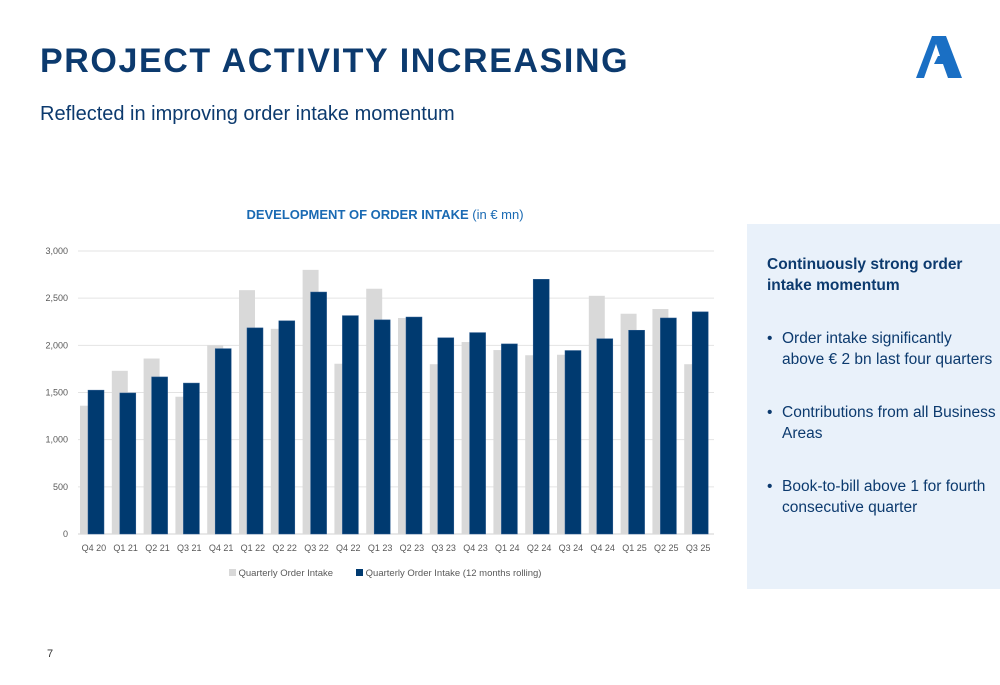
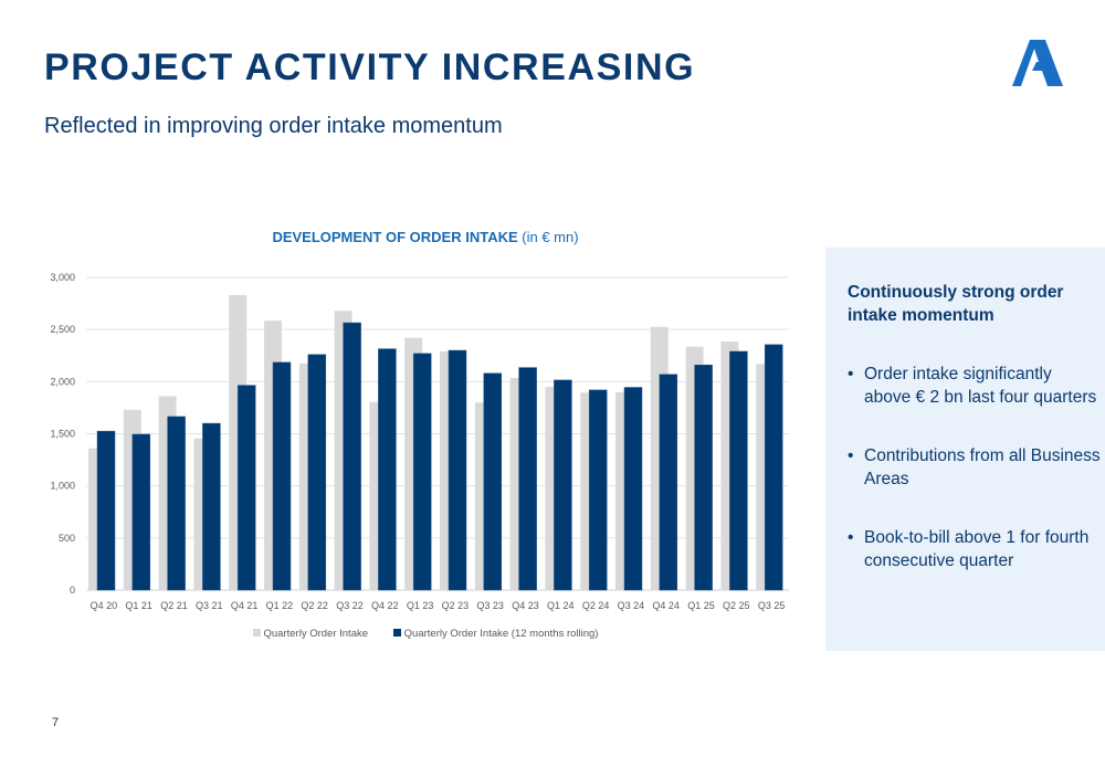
Quarterly Order Intake/Q4 21: 2000 -> 2800
Quarterly Order Intake/Q3 22: 2800 -> 2700
Quarterly Order Intake/Q1 23: 2600 -> 2400
Quarterly Order Intake (12 months rolling)/Q2 24: 2700 -> 1900
Quarterly Order Intake/Q3 25: 1800 -> 2200
